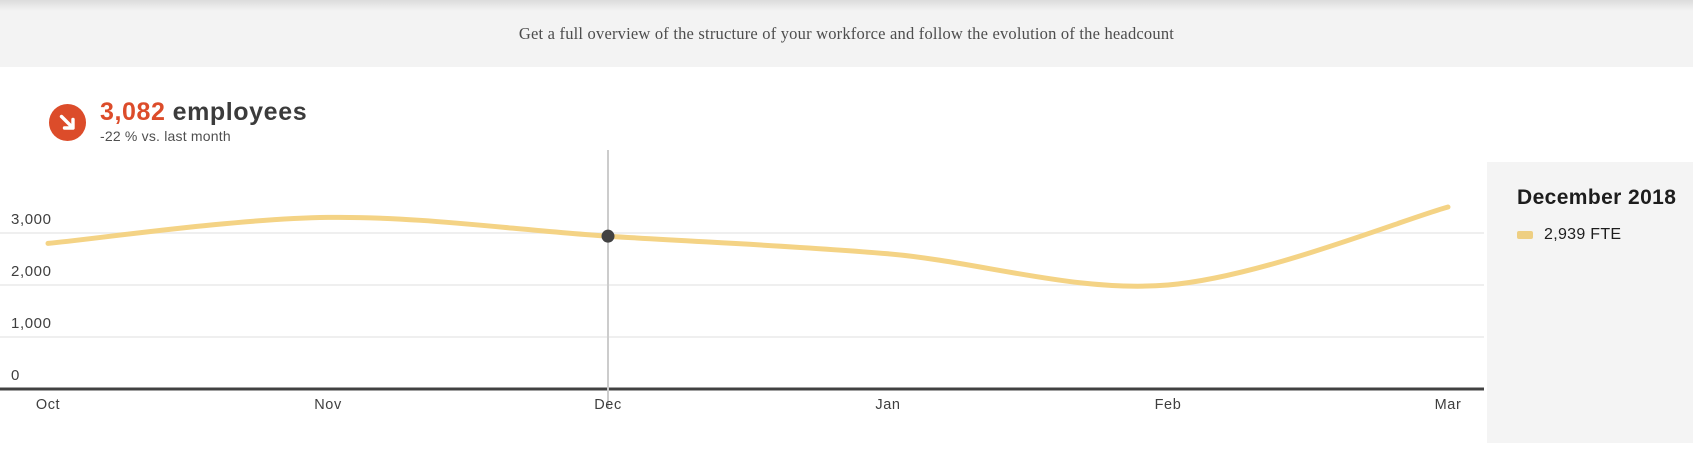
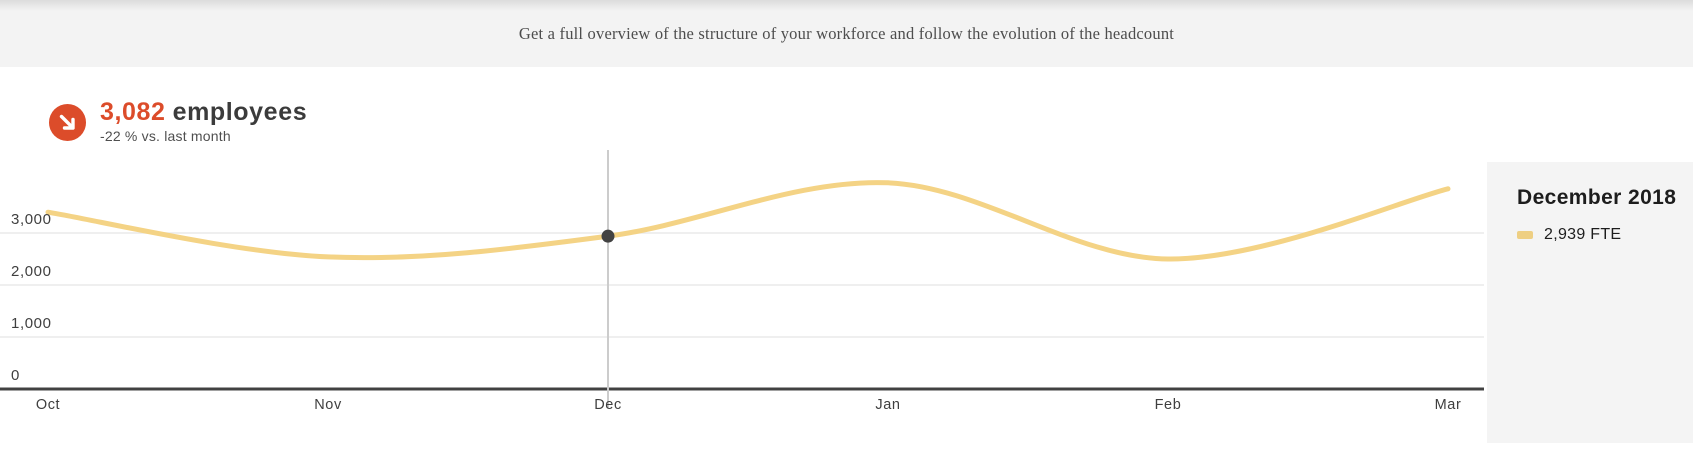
Oct: 2800 -> 3400
Nov: 3300 -> 2500
Jan: 2600 -> 4000
Feb: 2000 -> 2500
Mar: 3500 -> 3800
